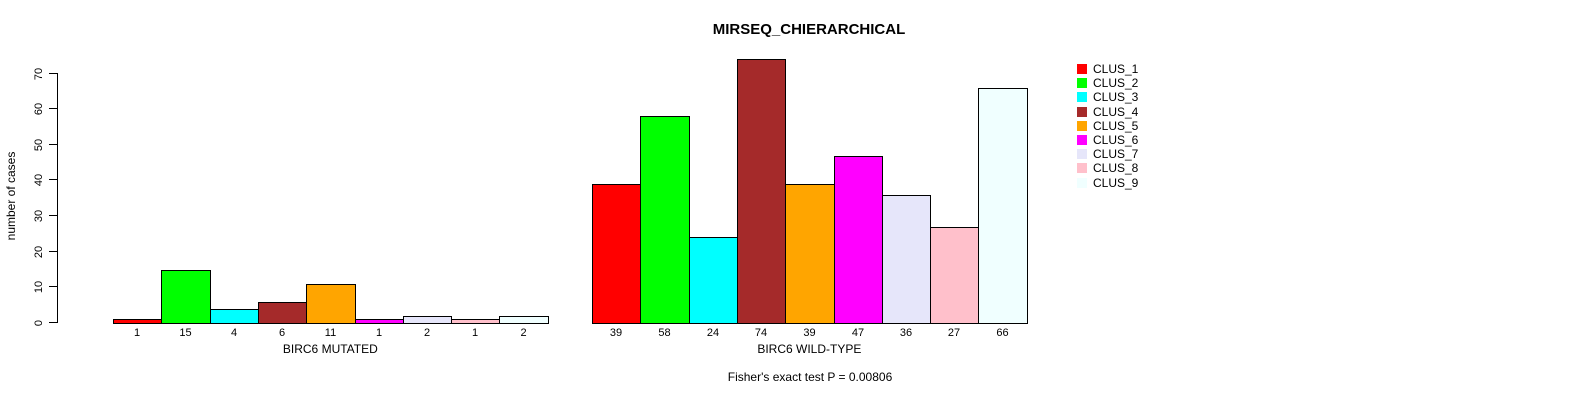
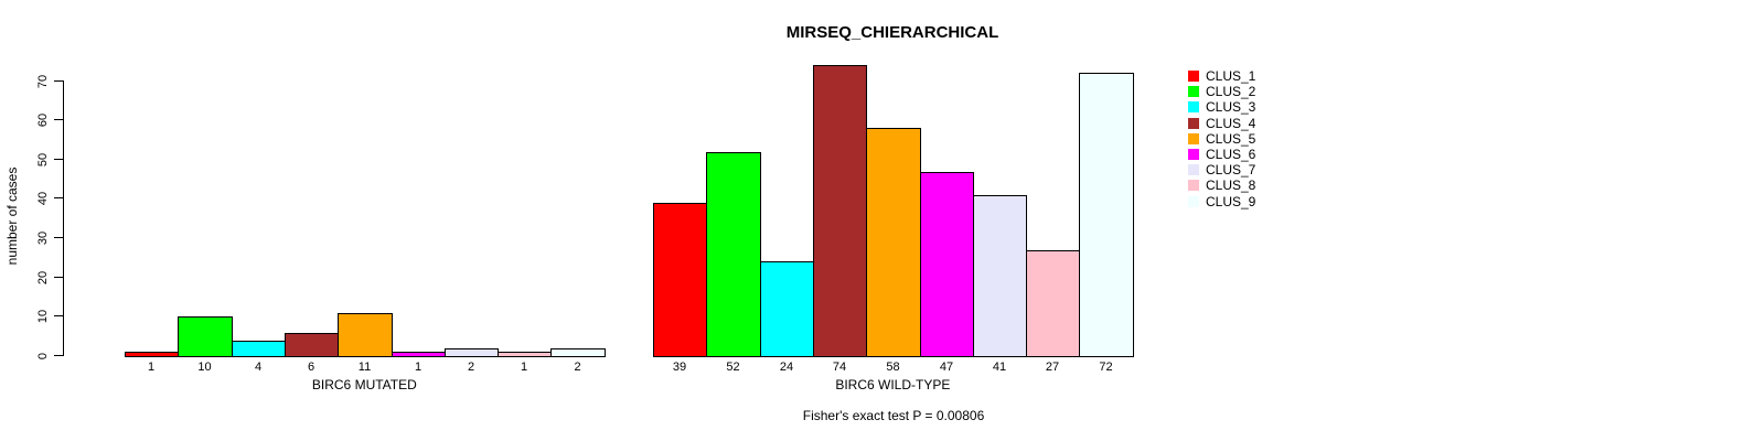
CLUS_2/BIRC6 MUTATED: 15 -> 10
CLUS_2/BIRC6 WILD-TYPE: 58 -> 52
CLUS_5/BIRC6 WILD-TYPE: 39 -> 58
CLUS_7/BIRC6 WILD-TYPE: 36 -> 41
CLUS_9/BIRC6 WILD-TYPE: 66 -> 72
